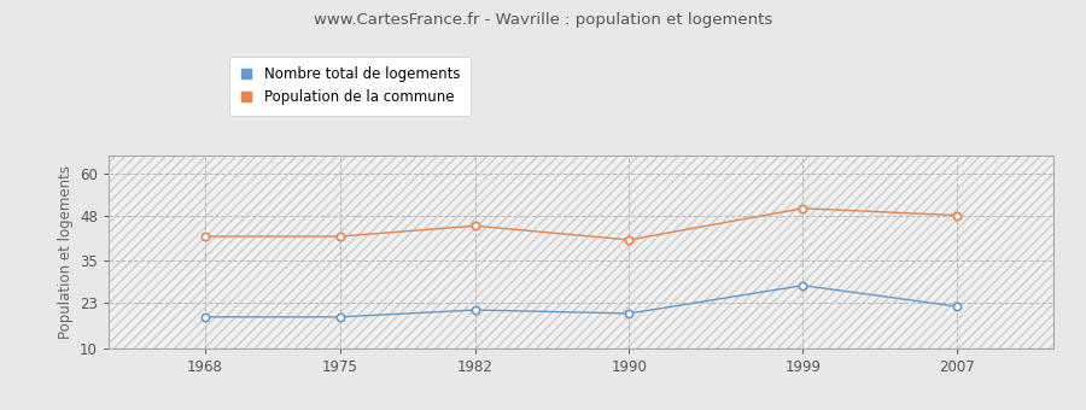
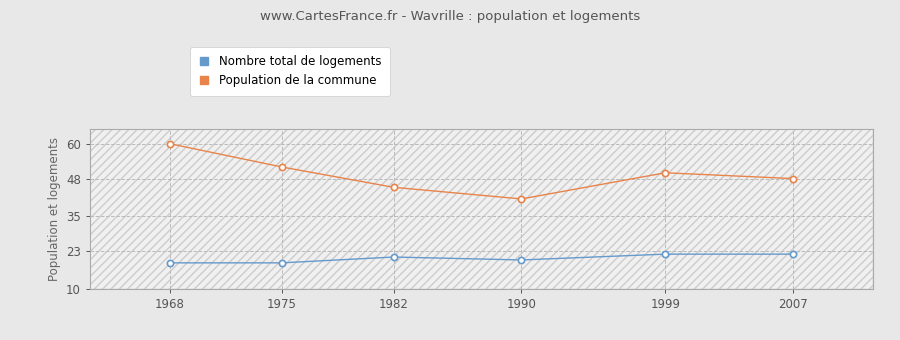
Population de la commune/1968: 42 -> 60
Population de la commune/1975: 42 -> 52
Nombre total de logements/1999: 28 -> 22
